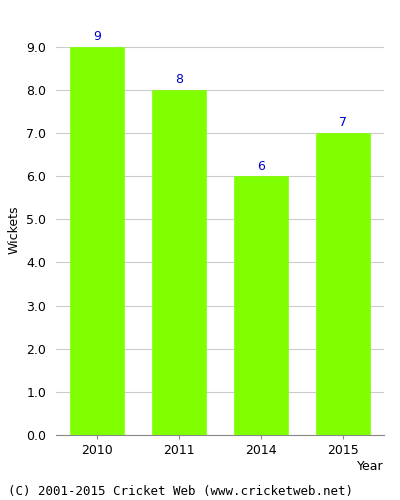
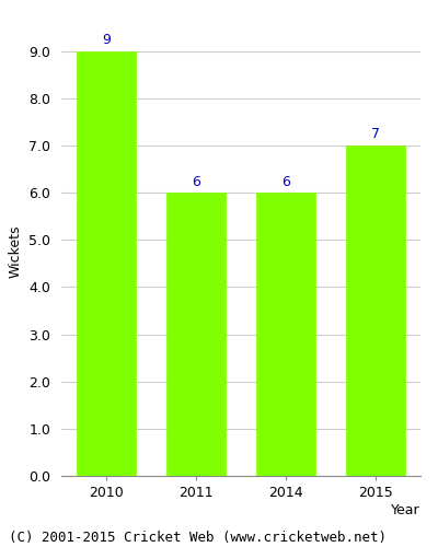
2011: 8 -> 6
